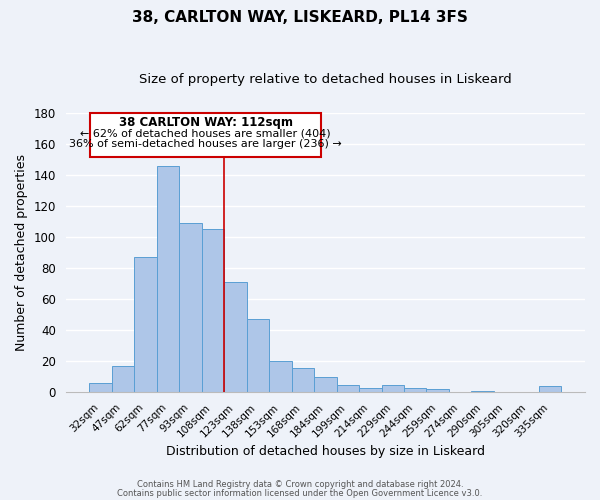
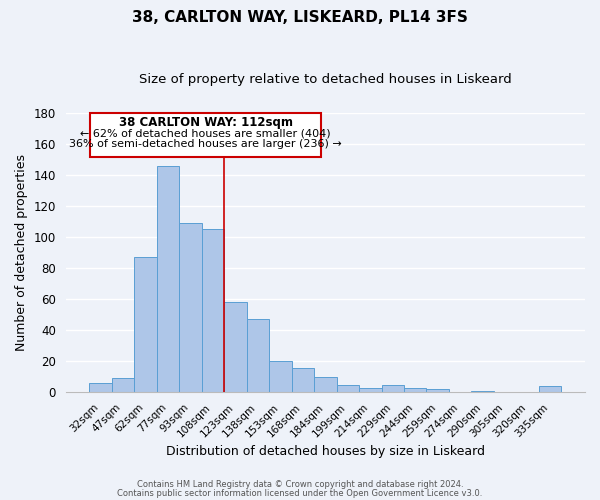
47sqm: 17 -> 9
123sqm: 71 -> 58
